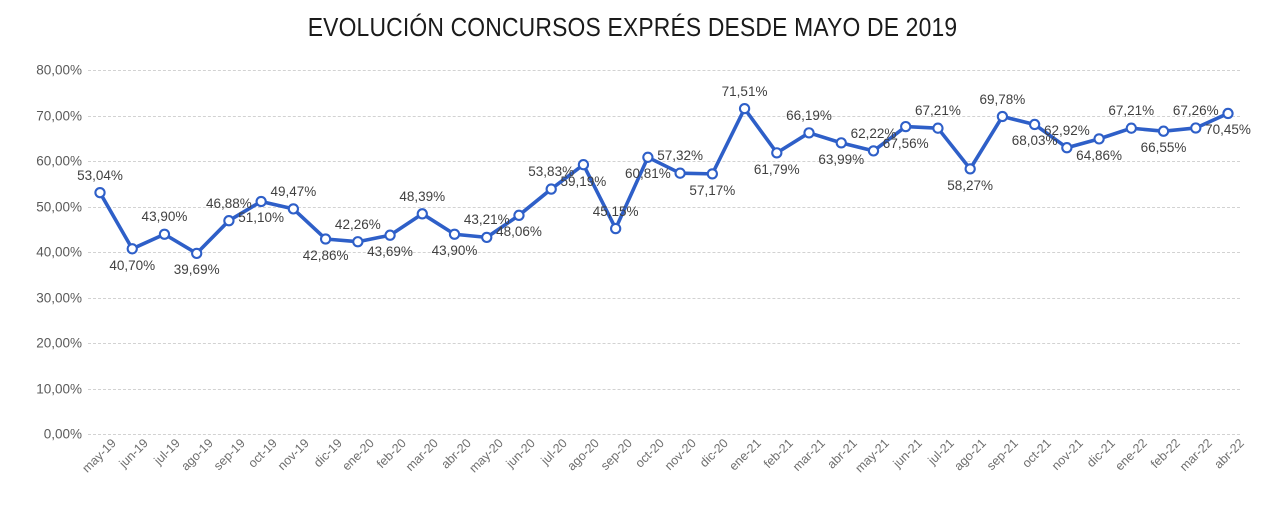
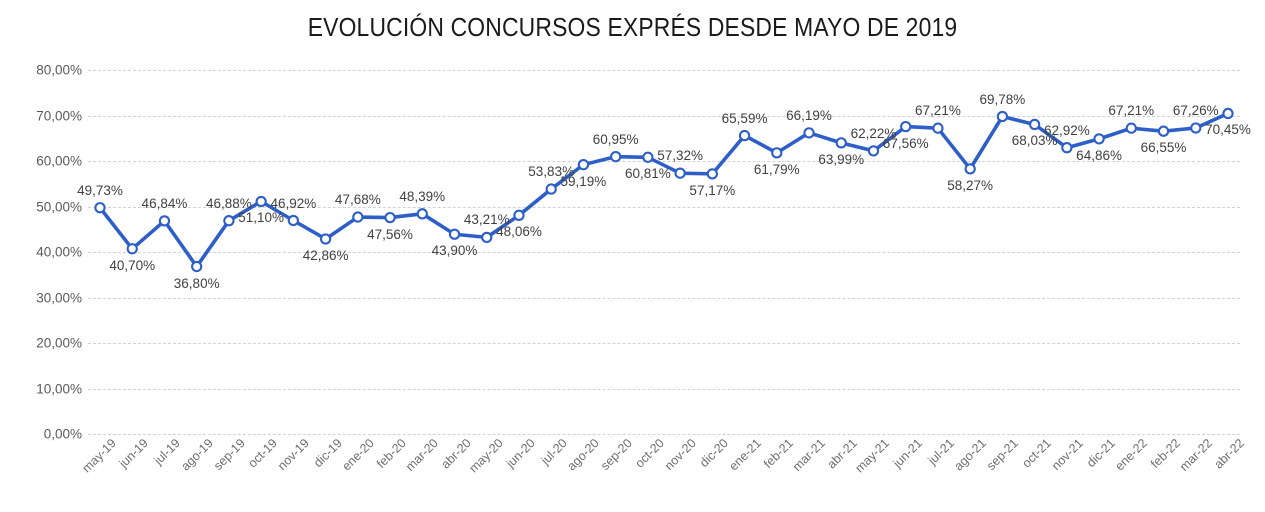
may-19: 53,04% -> 49,73%
jul-19: 43,90% -> 46,84%
ago-19: 39,69% -> 36,80%
nov-19: 49,47% -> 46,92%
ene-20: 42,26% -> 47,68%
feb-20: 43,69% -> 47,56%
sep-20: 45,15% -> 60,95%
ene-21: 71,51% -> 65,59%
